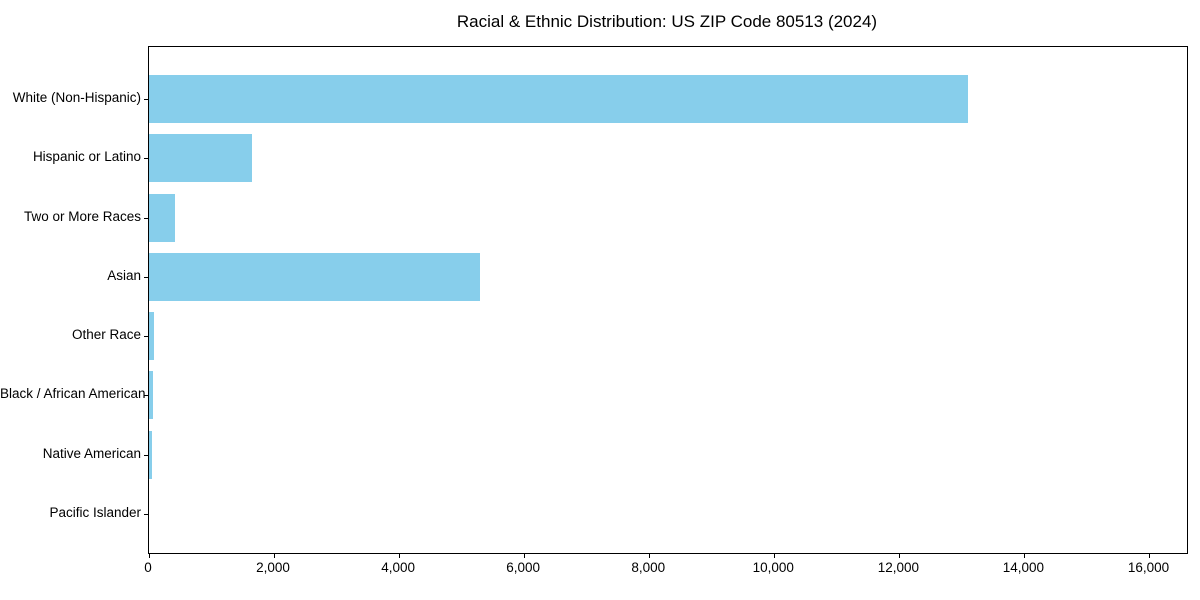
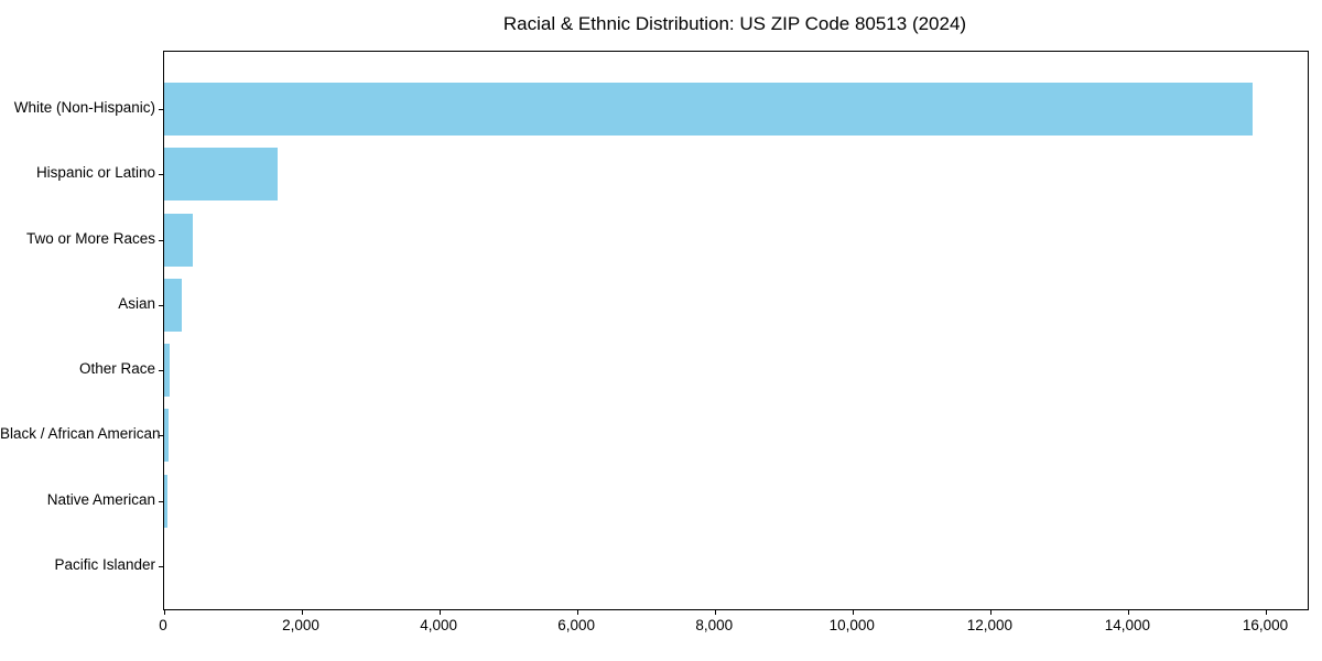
White (Non-Hispanic): 13100 -> 15800
Asian: 5300 -> 200
